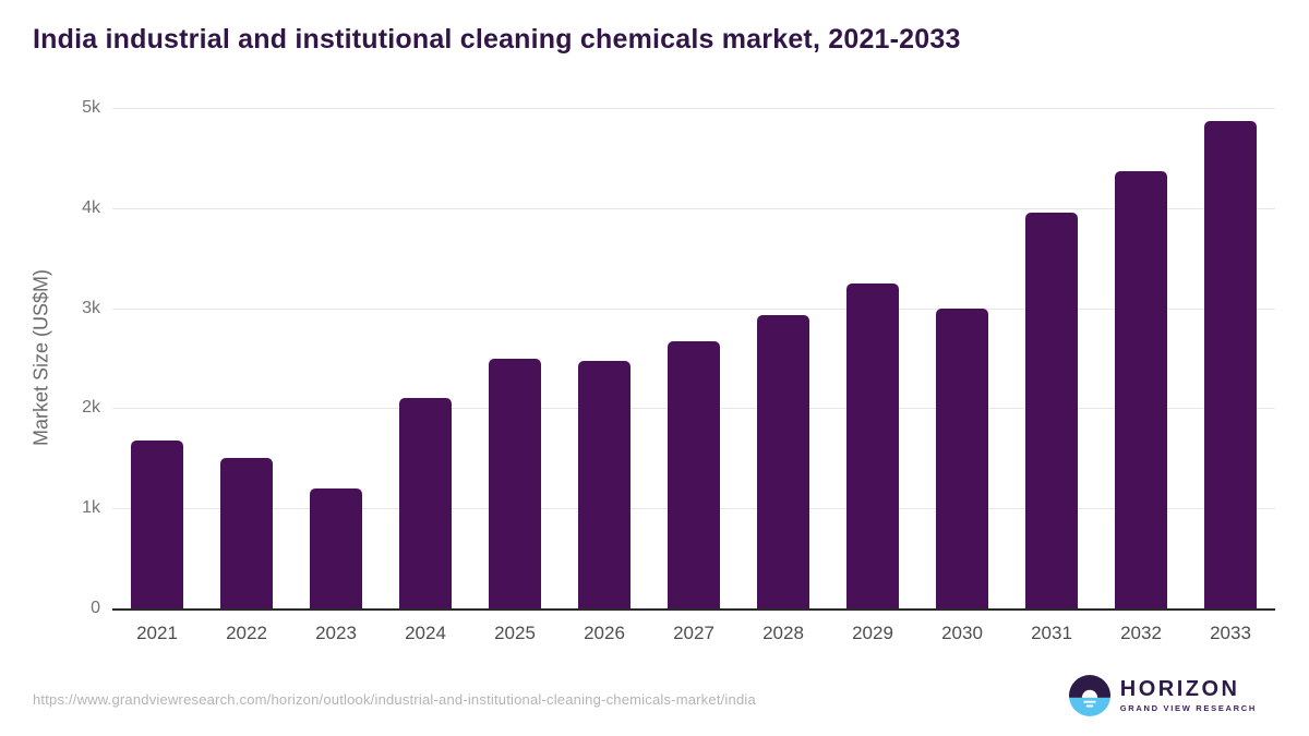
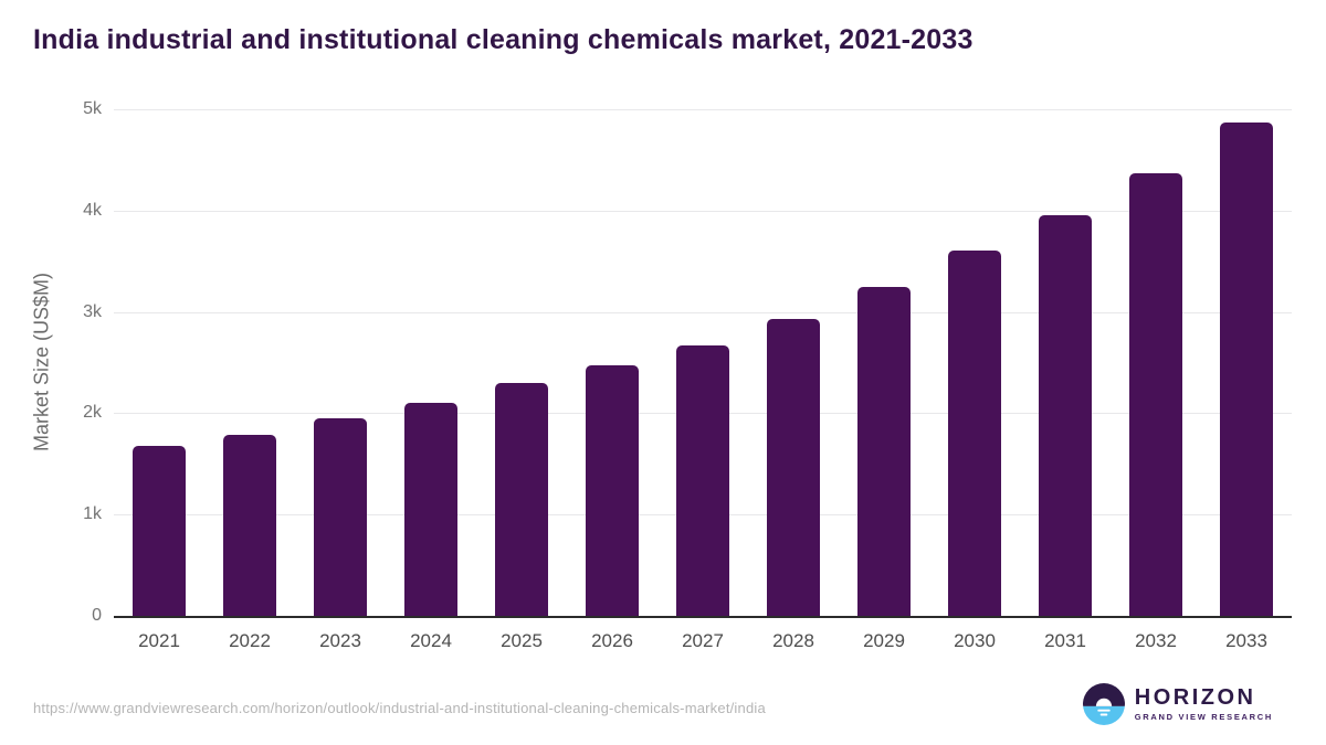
2022: 1.5k -> 1.8k
2023: 1.2k -> 2.0k
2025: 2.5k -> 2.3k
2030: 3.0k -> 3.6k
